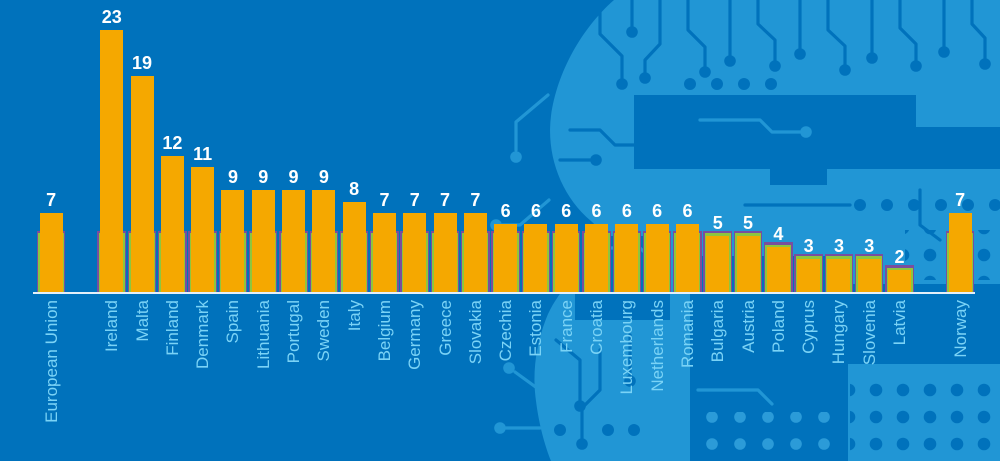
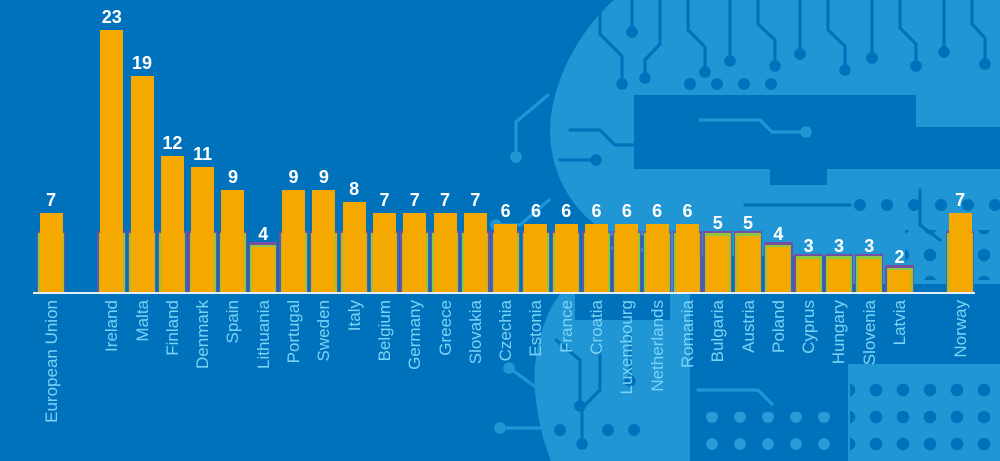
Lithuania: 9 -> 4
